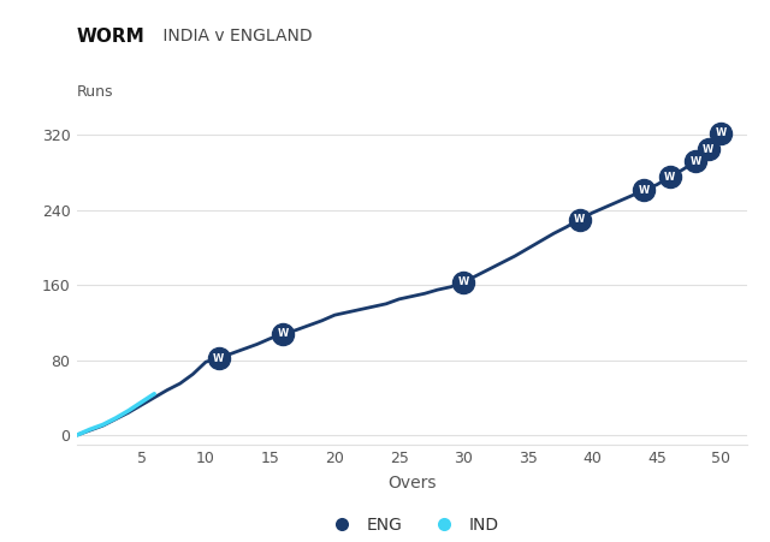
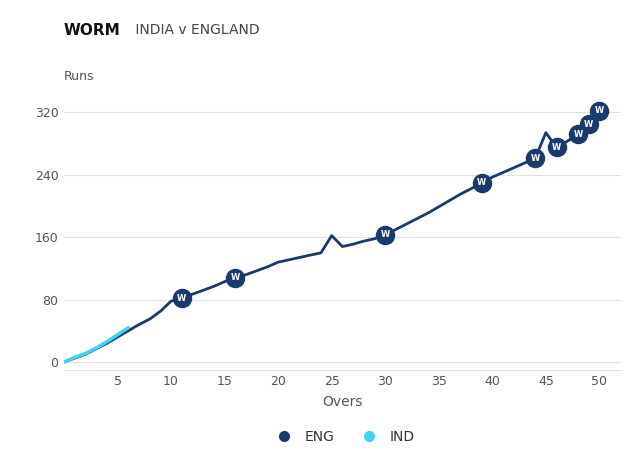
ENG/25: 145 -> 162
ENG/45: 267 -> 294
